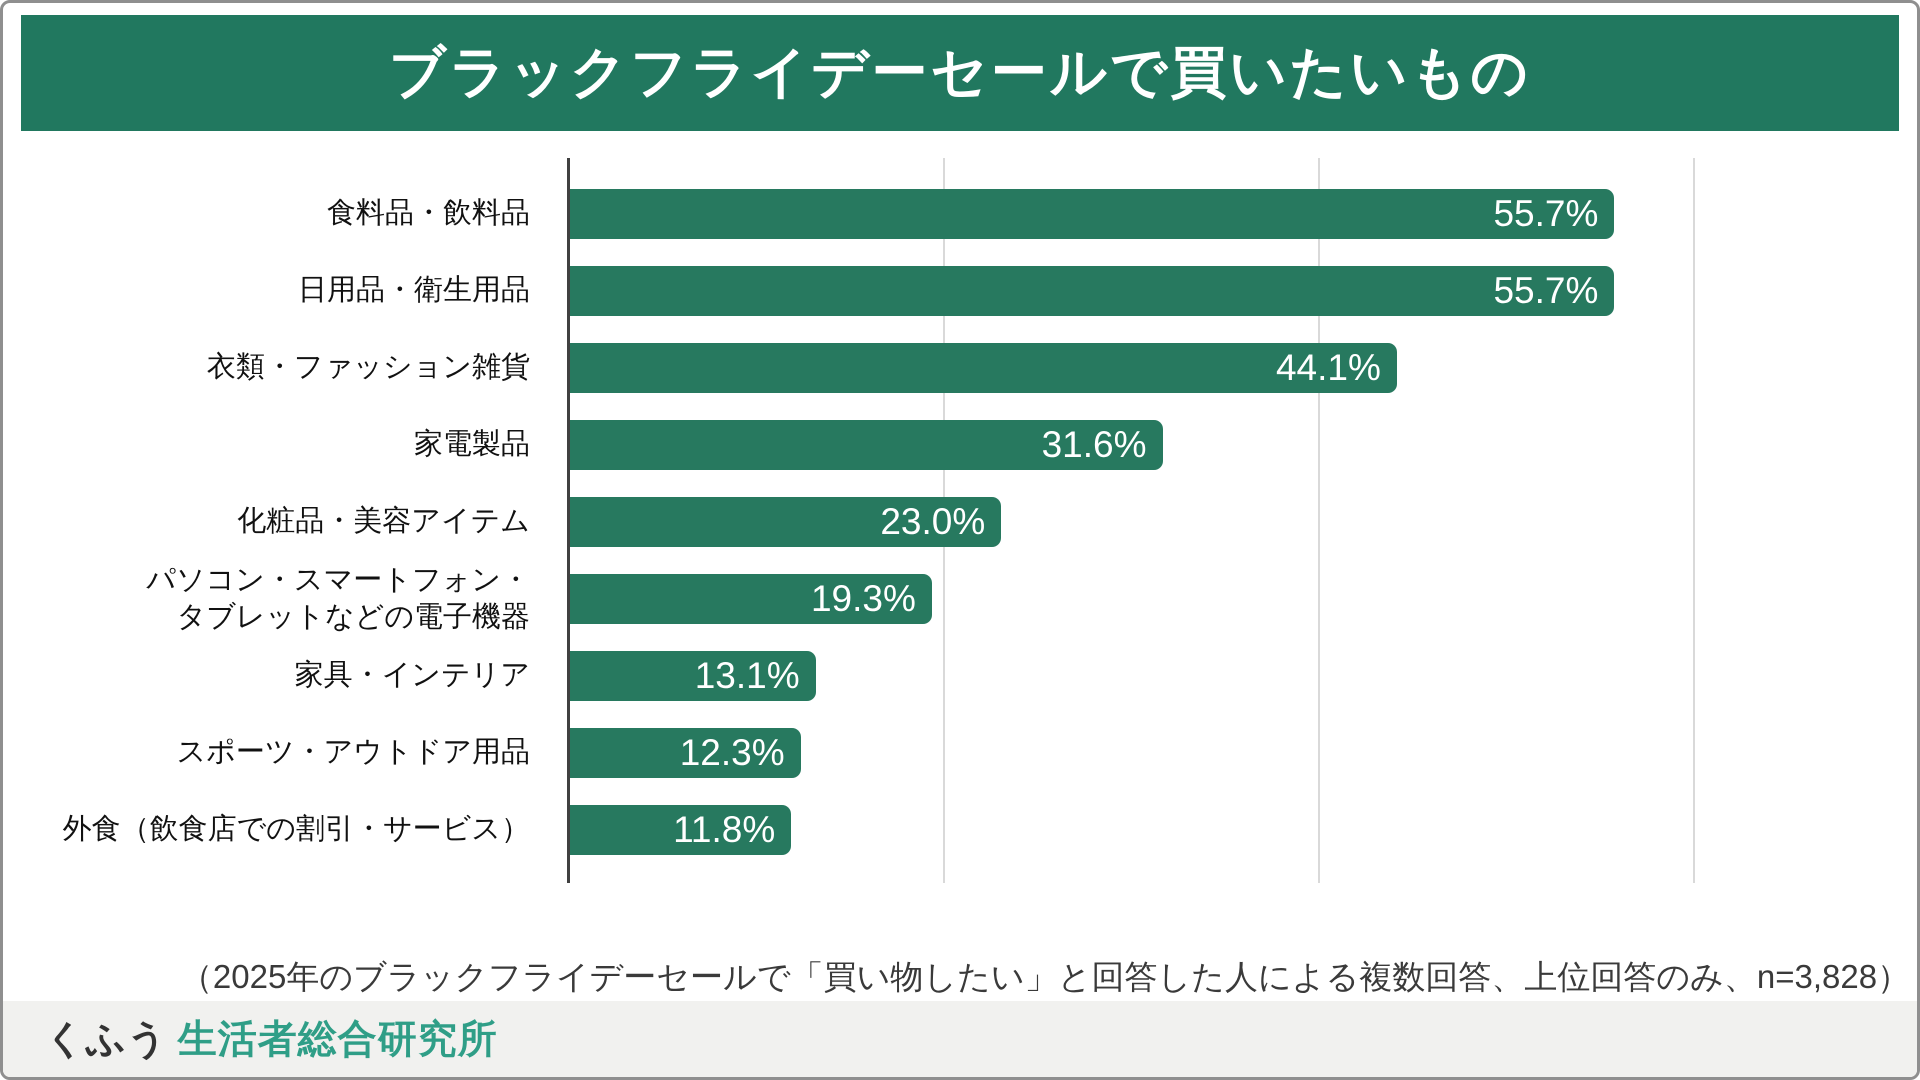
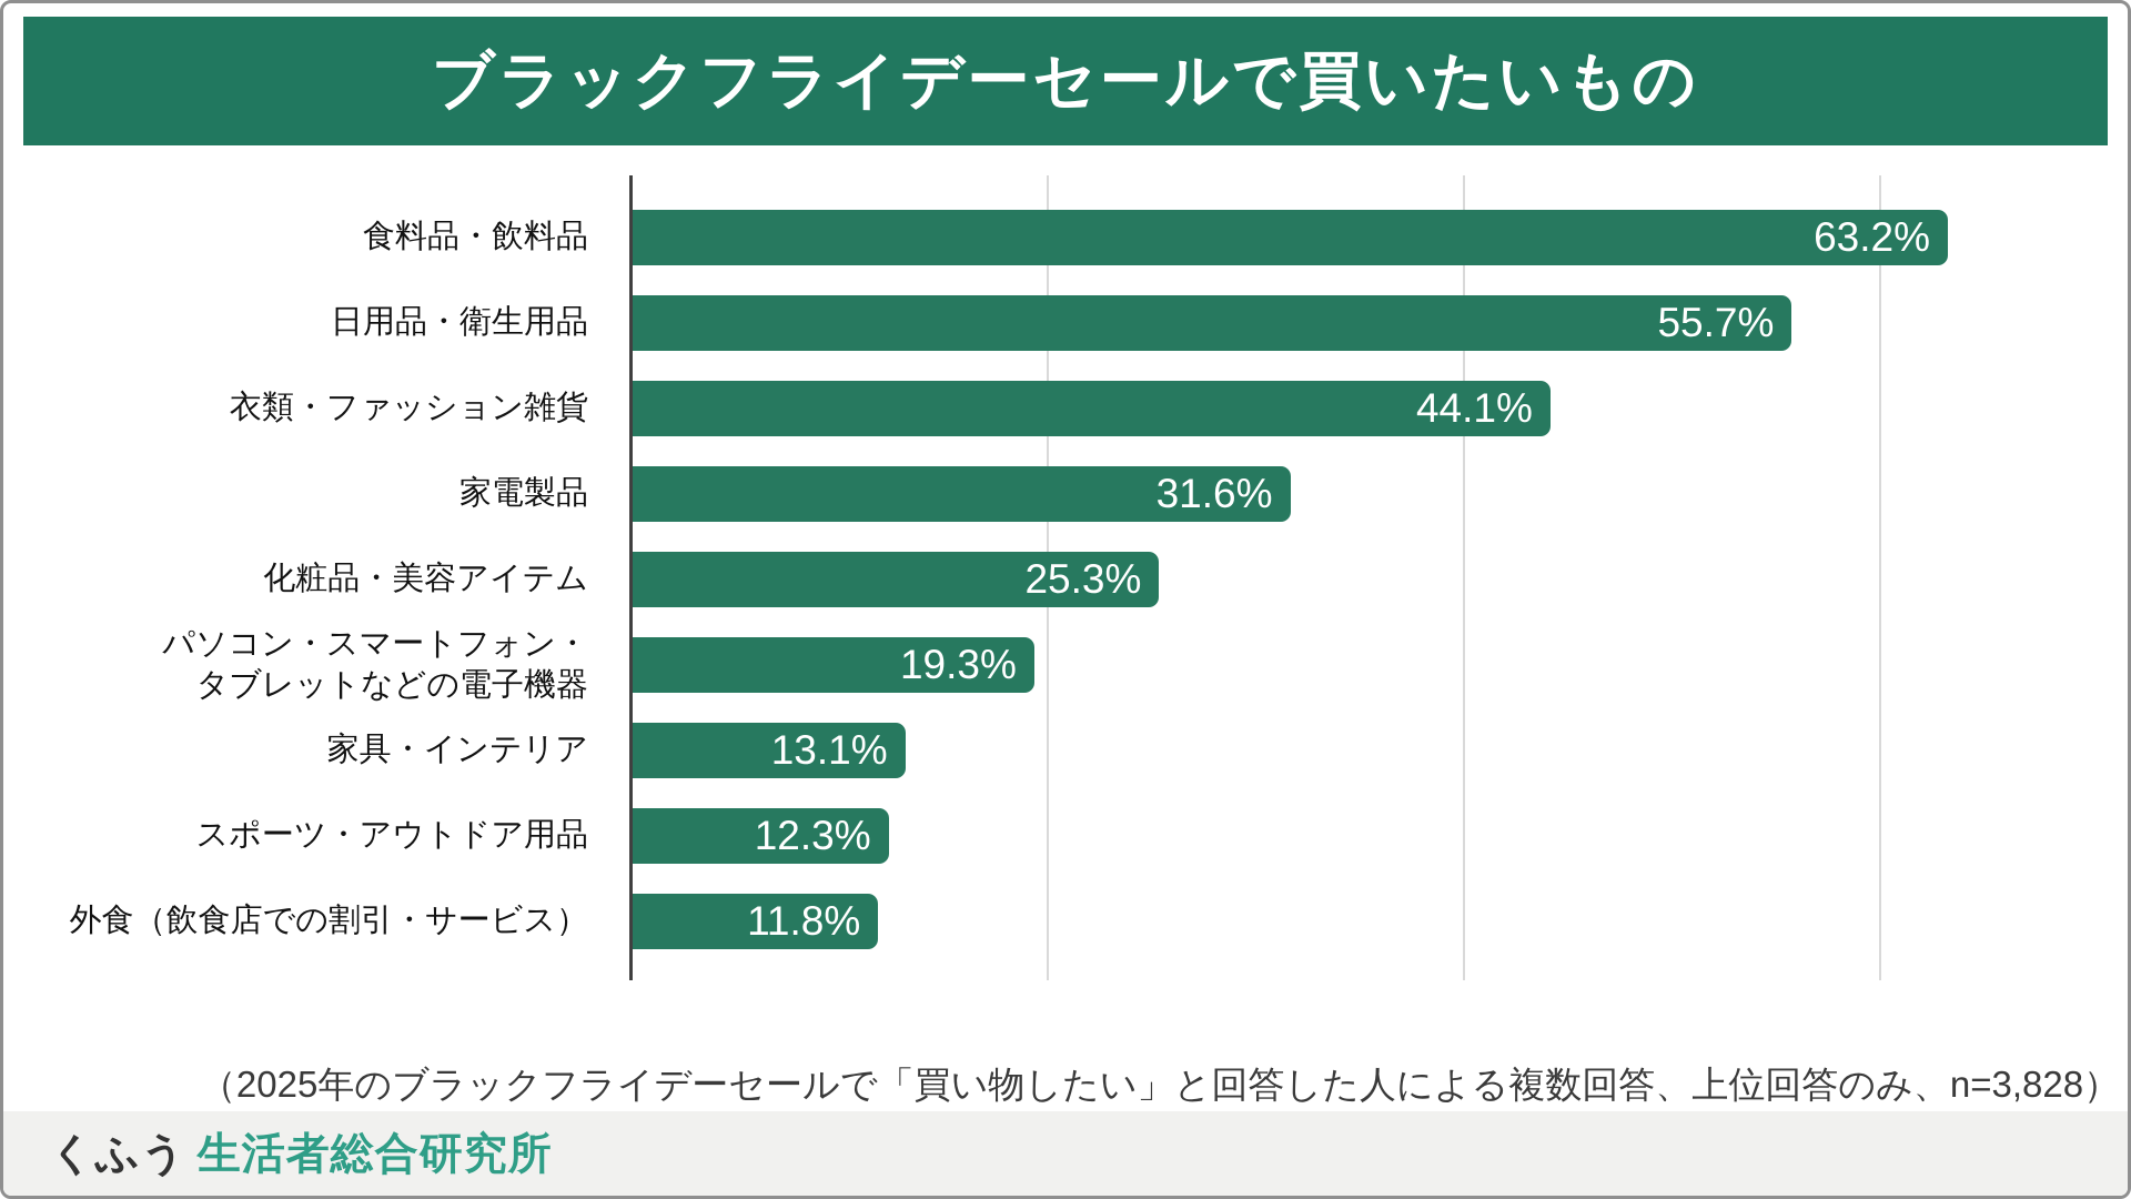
食料品・飲料品: 55.7% -> 63.2%
化粧品・美容アイテム: 23.0% -> 25.3%
